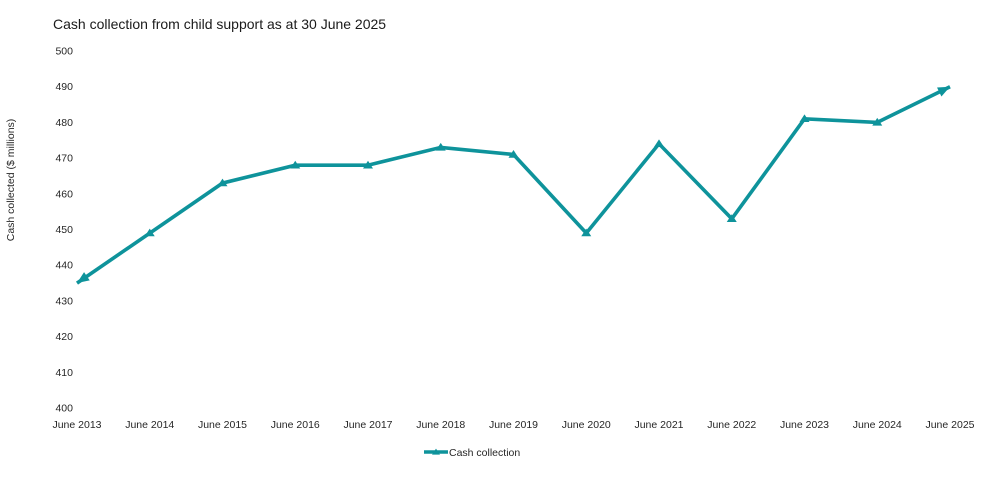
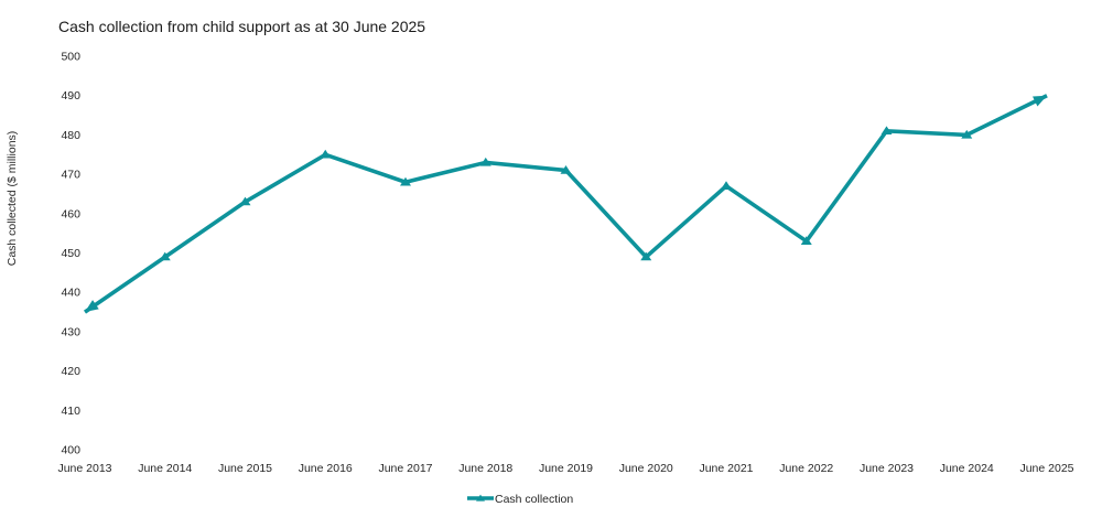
June 2016: 468 -> 475
June 2021: 474 -> 467
